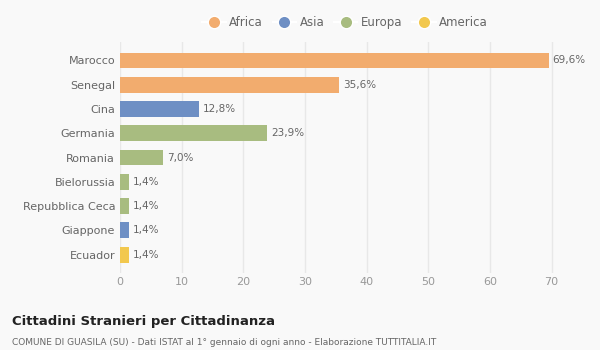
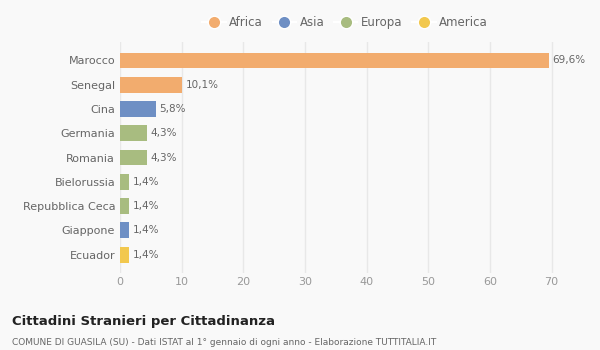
Senegal: 35,6% -> 10,1%
Cina: 12,8% -> 5,8%
Germania: 23,9% -> 4,3%
Romania: 7,0% -> 4,3%
